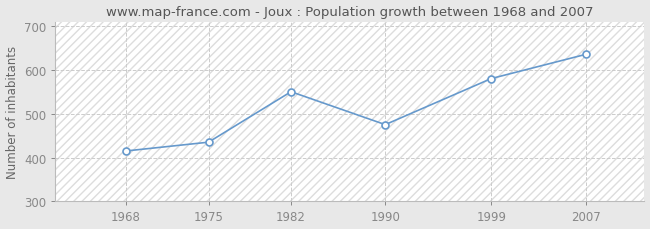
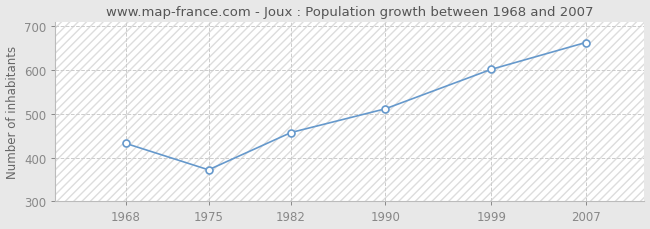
1968: 415 -> 432
1975: 435 -> 372
1982: 550 -> 457
1990: 475 -> 511
1999: 580 -> 601
2007: 635 -> 662
